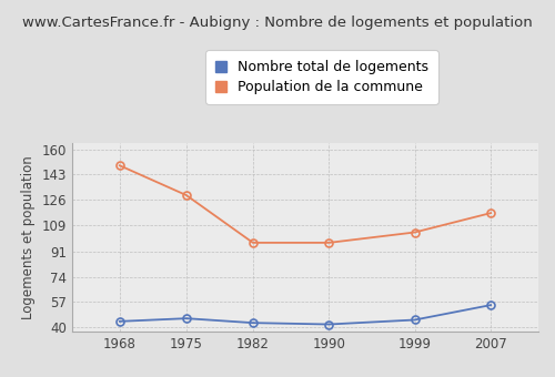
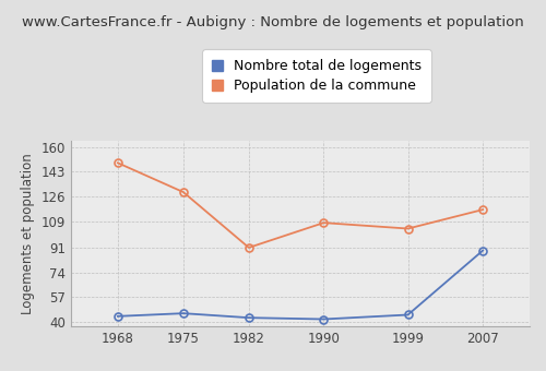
Population de la commune/1982: 97 -> 91
Population de la commune/1990: 97 -> 108
Nombre total de logements/2007: 55 -> 89
